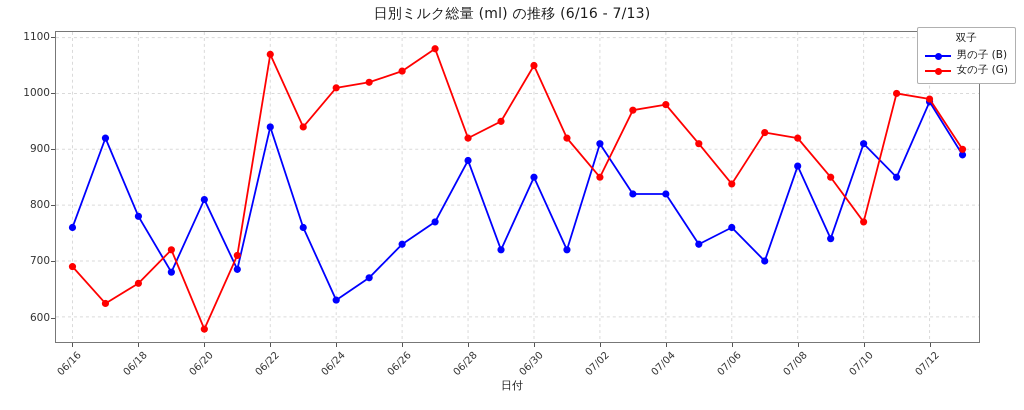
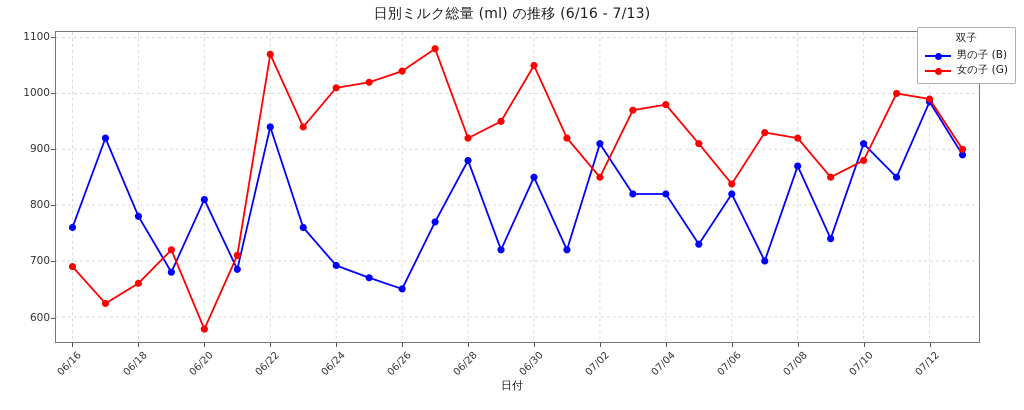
男の子 (B)/06/24: 630 -> 690
男の子 (B)/06/26: 730 -> 650
男の子 (B)/07/06: 760 -> 820
女の子 (G)/07/10: 770 -> 880
